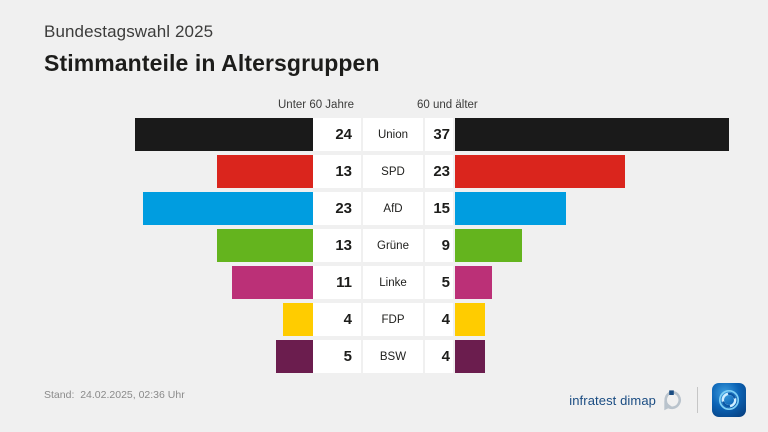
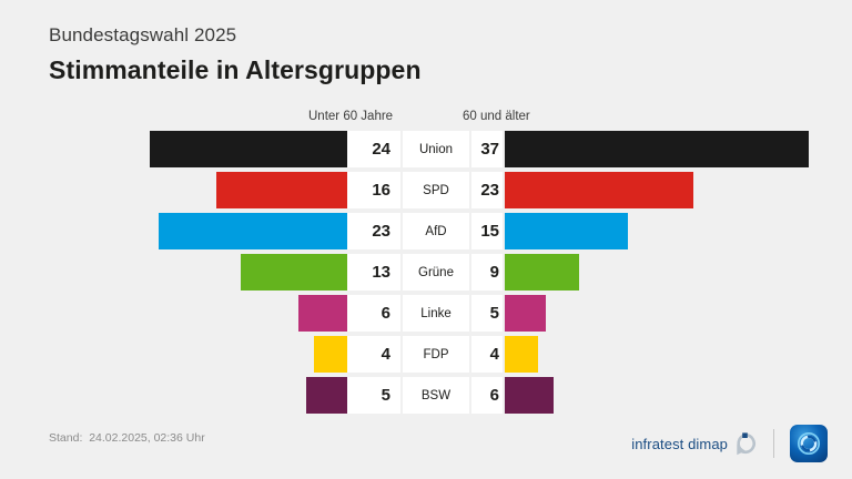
Unter 60 Jahre/SPD: 13 -> 16
Unter 60 Jahre/Linke: 11 -> 6
60 und älter/BSW: 4 -> 6
